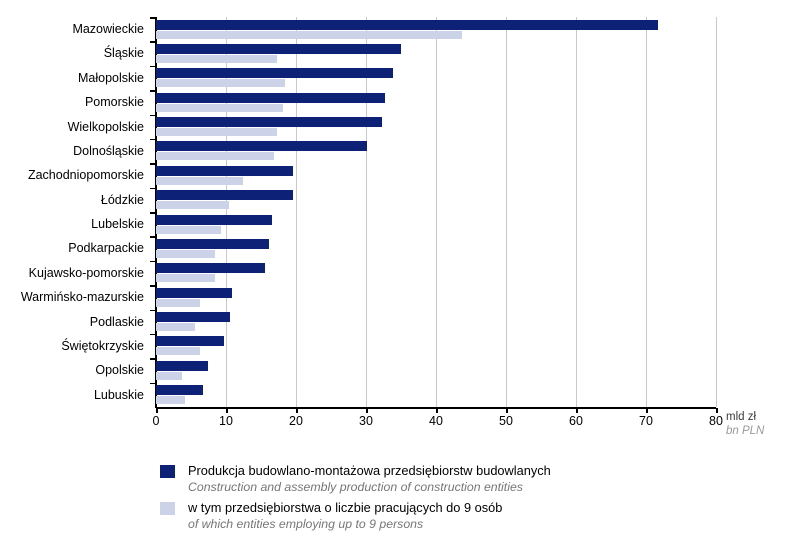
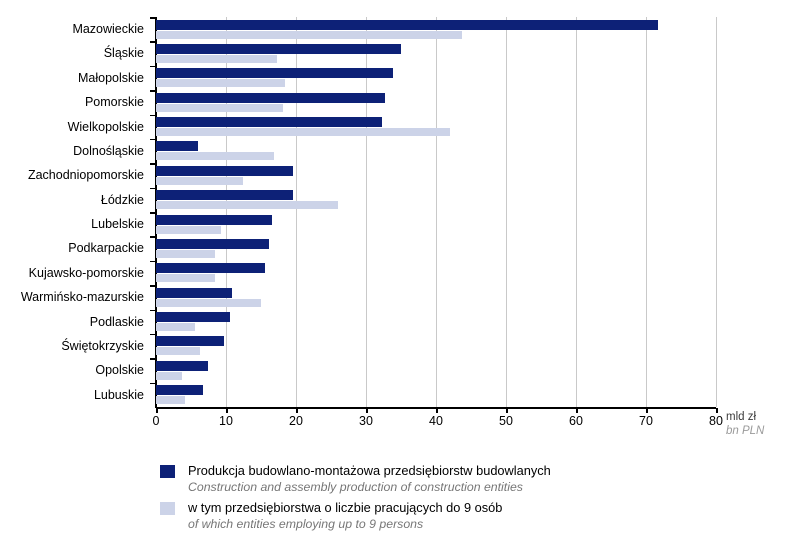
w tym przedsiębiorstwa o liczbie pracujących do 9 osób/Wielkopolskie: 17 -> 42
Produkcja budowlano-montażowa przedsiębiorstw budowlanych/Dolnośląskie: 30 -> 6
w tym przedsiębiorstwa o liczbie pracujących do 9 osób/Łódzkie: 10 -> 26
w tym przedsiębiorstwa o liczbie pracujących do 9 osób/Warmińsko-mazurskie: 6 -> 15
